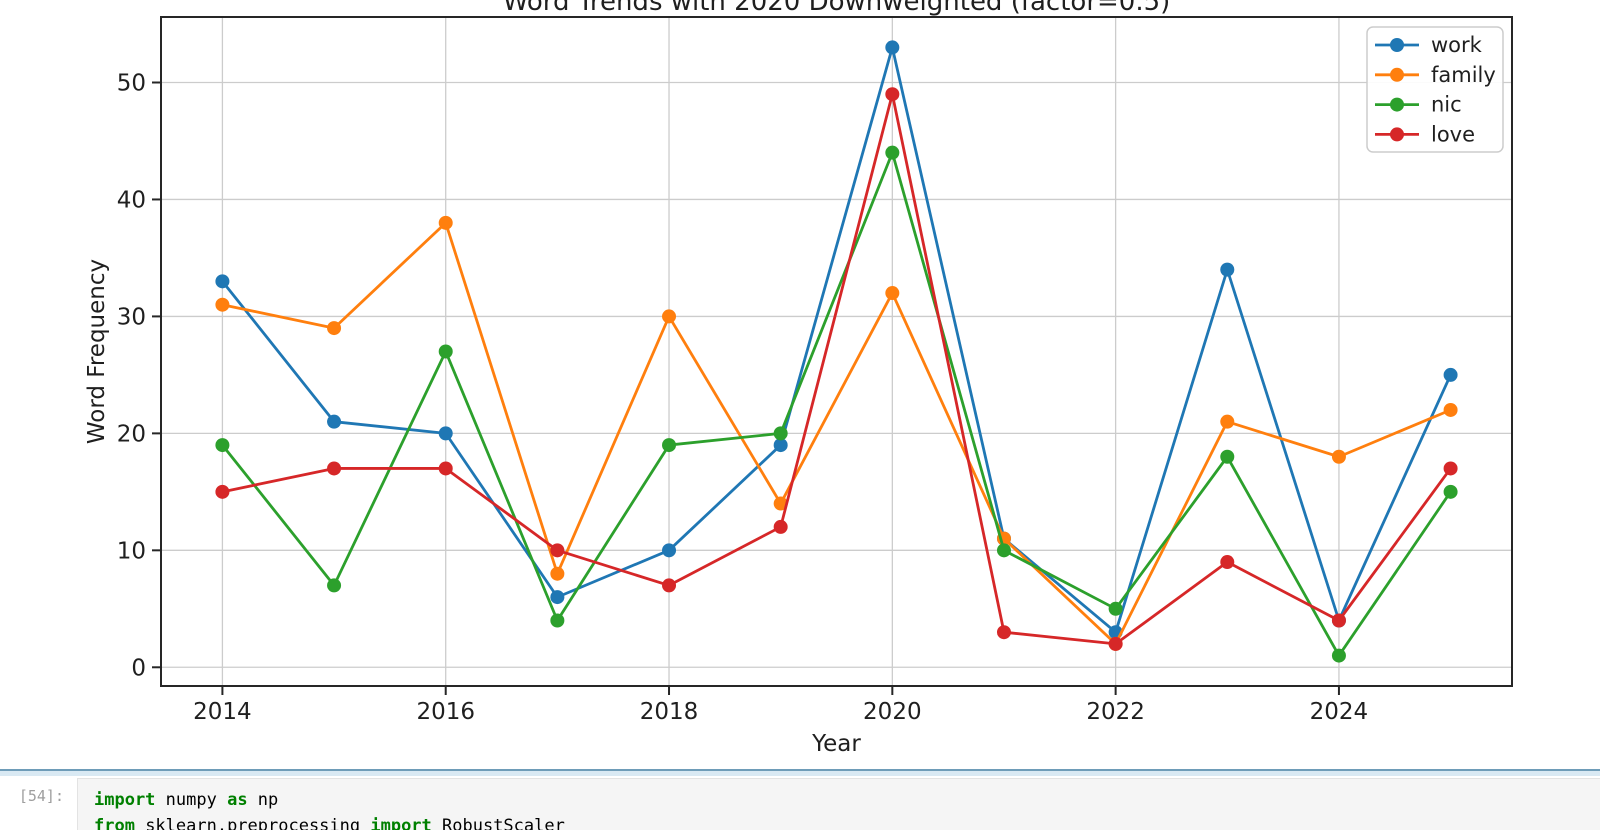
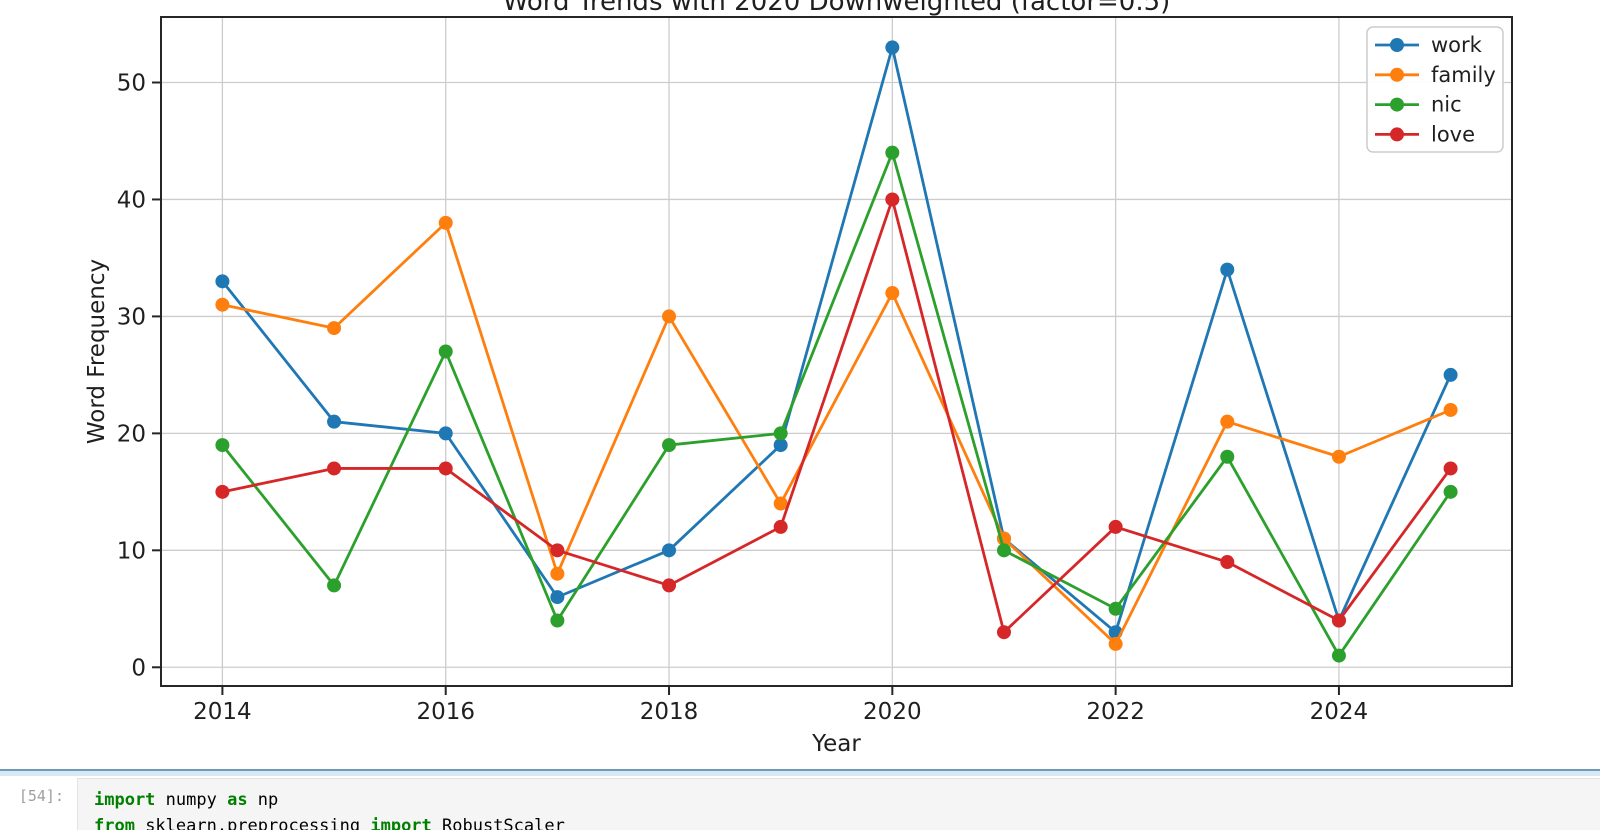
love/2020: 49 -> 40
love/2022: 2 -> 12
